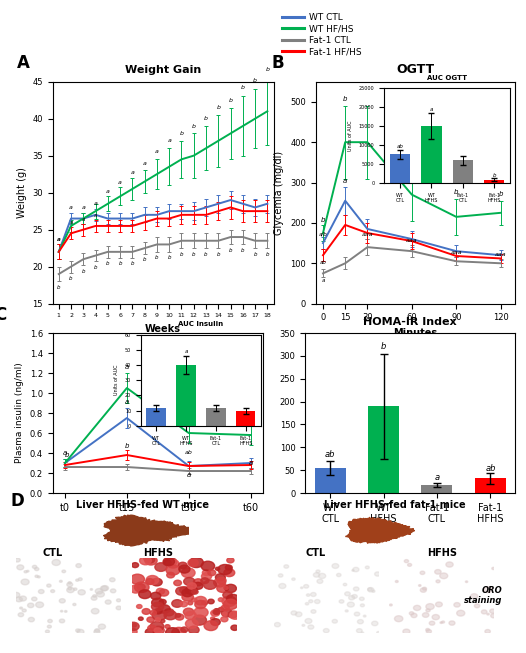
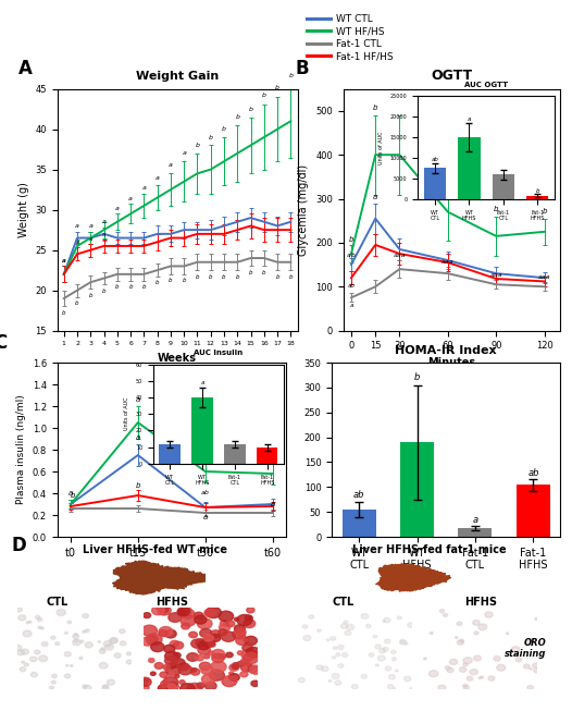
HOMA-IR Index/Fat-1 HFHS: 32 -> 105
